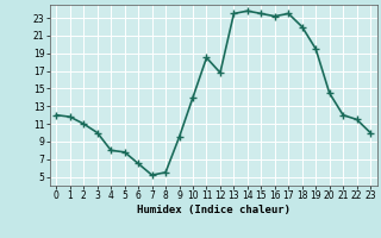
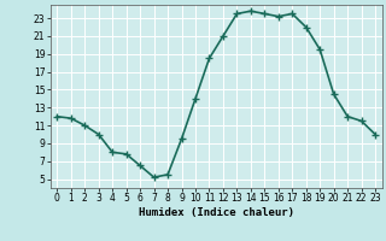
12: 16.8 -> 21.0
